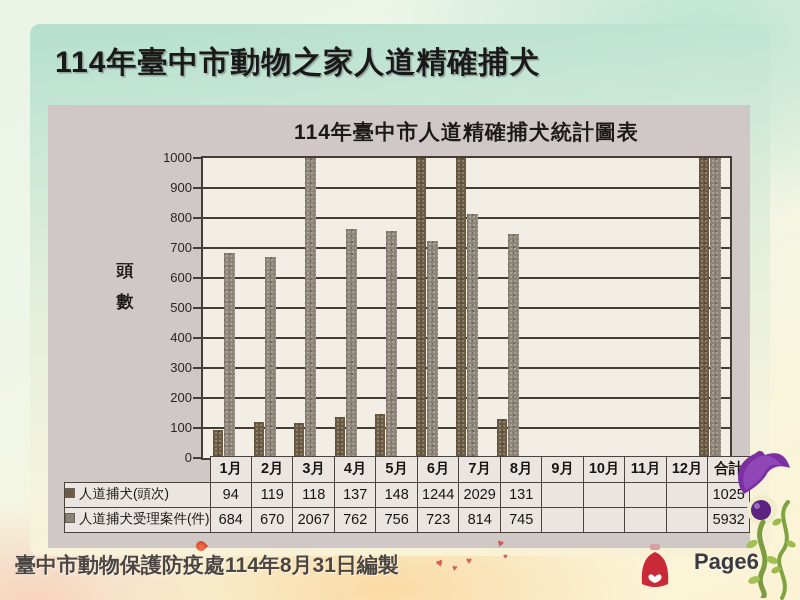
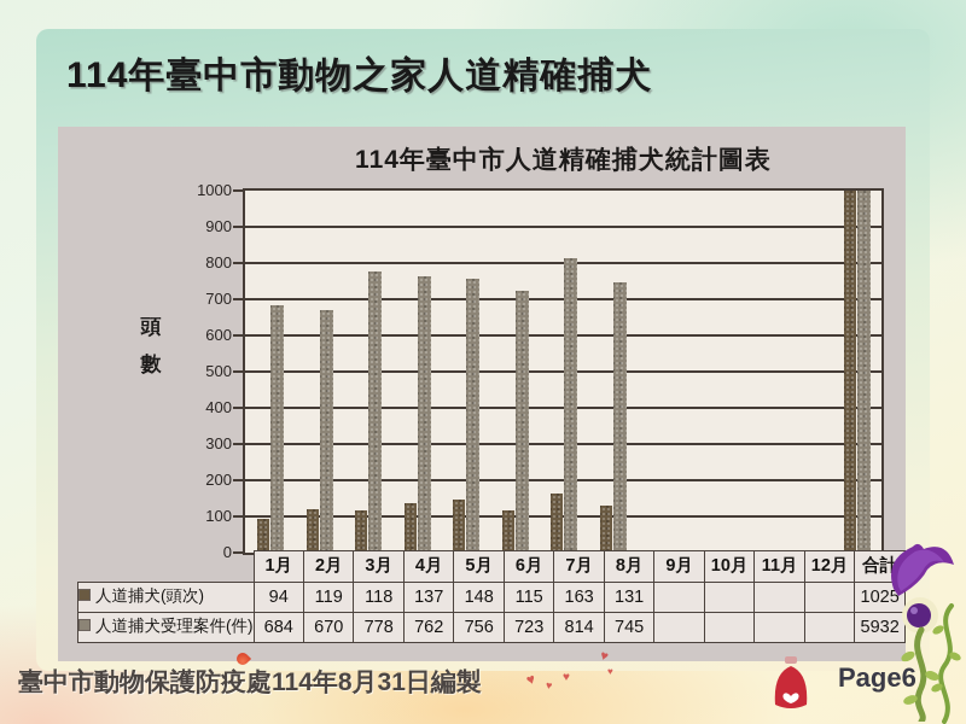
人道捕犬受理案件(件)/3月: 2067 -> 778
人道捕犬(頭次)/6月: 1244 -> 115
人道捕犬(頭次)/7月: 2029 -> 163
